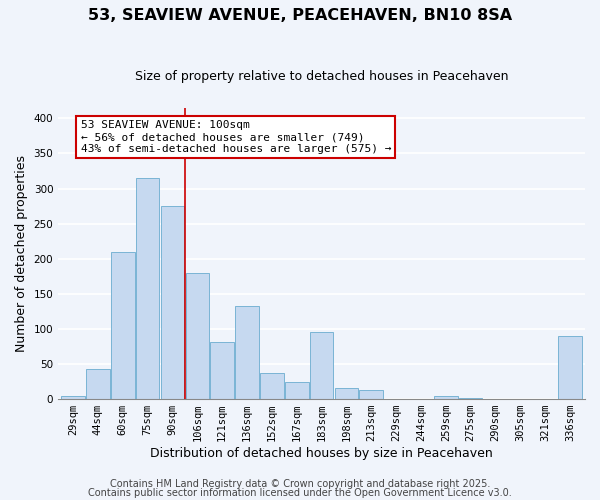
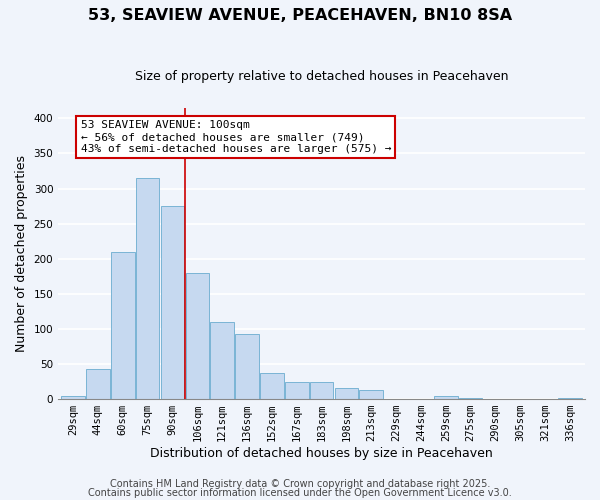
121sqm: 82 -> 110
136sqm: 132 -> 93
183sqm: 96 -> 24
336sqm: 90 -> 2
